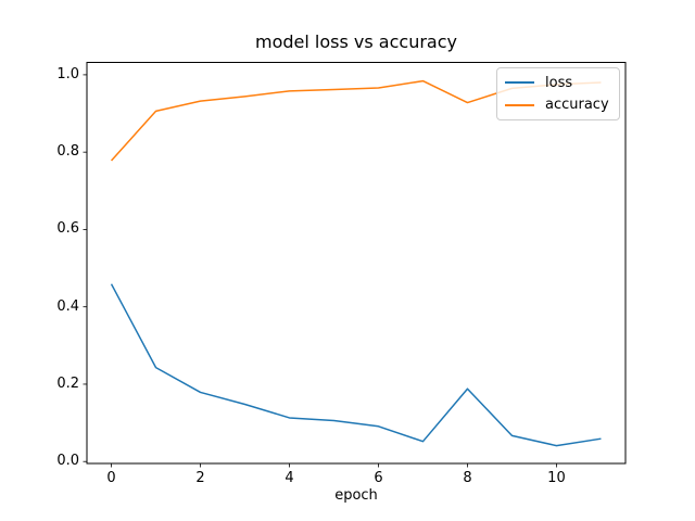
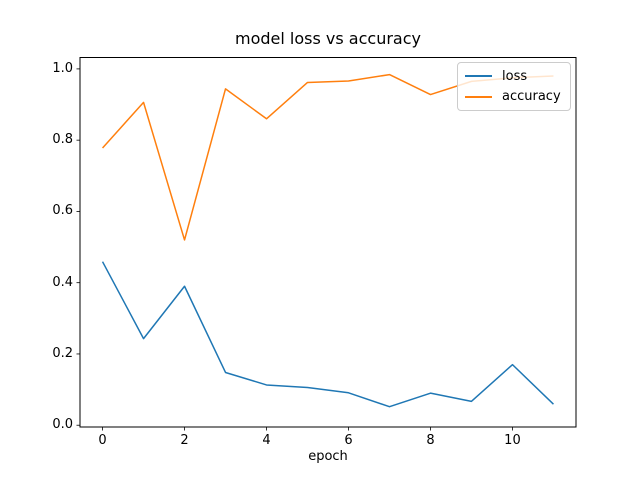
loss/2: 0.18 -> 0.39
accuracy/2: 0.93 -> 0.52
accuracy/4: 0.96 -> 0.86
loss/8: 0.19 -> 0.09
loss/10: 0.04 -> 0.17
